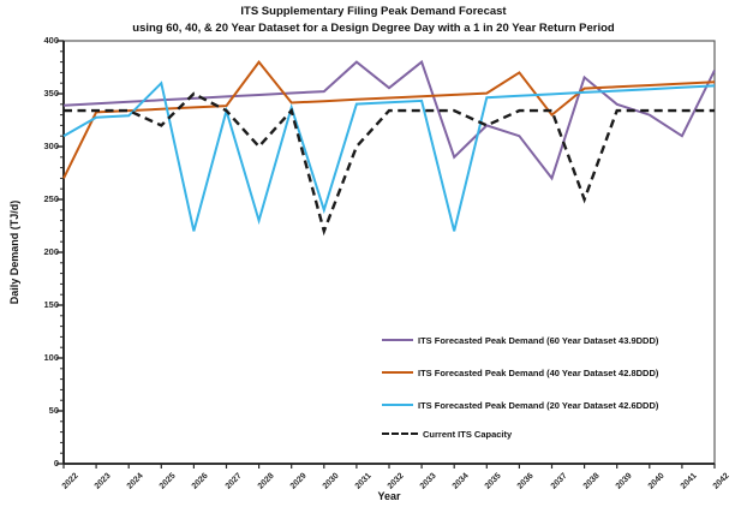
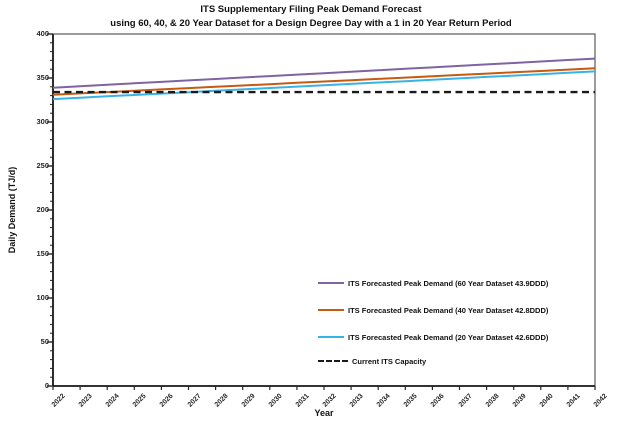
ITS Forecasted Peak Demand (40 Year Dataset 42.8DDD)/2022: 270 -> 330
ITS Forecasted Peak Demand (20 Year Dataset 42.6DDD)/2022: 310 -> 330
ITS Forecasted Peak Demand (20 Year Dataset 42.6DDD)/2025: 360 -> 330
Current ITS Capacity/2025: 320 -> 330
ITS Forecasted Peak Demand (20 Year Dataset 42.6DDD)/2026: 220 -> 330
Current ITS Capacity/2026: 350 -> 330
ITS Forecasted Peak Demand (40 Year Dataset 42.8DDD)/2028: 380 -> 340
ITS Forecasted Peak Demand (20 Year Dataset 42.6DDD)/2028: 230 -> 340
Current ITS Capacity/2028: 300 -> 330
ITS Forecasted Peak Demand (20 Year Dataset 42.6DDD)/2030: 240 -> 340
Current ITS Capacity/2030: 220 -> 330
ITS Forecasted Peak Demand (60 Year Dataset 43.9DDD)/2031: 380 -> 350
Current ITS Capacity/2031: 300 -> 330
ITS Forecasted Peak Demand (60 Year Dataset 43.9DDD)/2033: 380 -> 360
ITS Forecasted Peak Demand (60 Year Dataset 43.9DDD)/2034: 290 -> 360
ITS Forecasted Peak Demand (20 Year Dataset 42.6DDD)/2034: 220 -> 340
ITS Forecasted Peak Demand (60 Year Dataset 43.9DDD)/2035: 320 -> 360
Current ITS Capacity/2035: 320 -> 330
ITS Forecasted Peak Demand (60 Year Dataset 43.9DDD)/2036: 310 -> 360
ITS Forecasted Peak Demand (40 Year Dataset 42.8DDD)/2036: 370 -> 350
ITS Forecasted Peak Demand (60 Year Dataset 43.9DDD)/2037: 270 -> 360
ITS Forecasted Peak Demand (40 Year Dataset 42.8DDD)/2037: 330 -> 350
Current ITS Capacity/2038: 250 -> 330
ITS Forecasted Peak Demand (60 Year Dataset 43.9DDD)/2039: 340 -> 370
ITS Forecasted Peak Demand (60 Year Dataset 43.9DDD)/2040: 330 -> 370
ITS Forecasted Peak Demand (60 Year Dataset 43.9DDD)/2041: 310 -> 370
